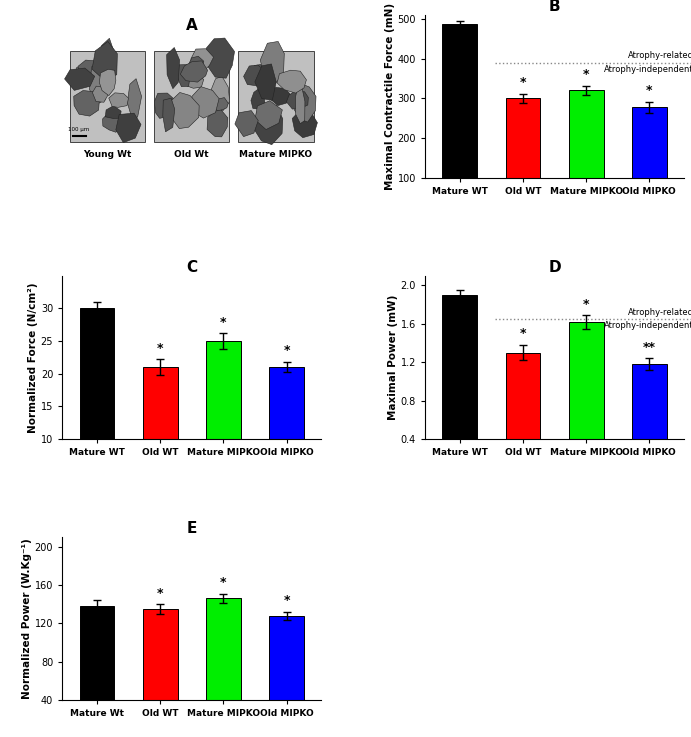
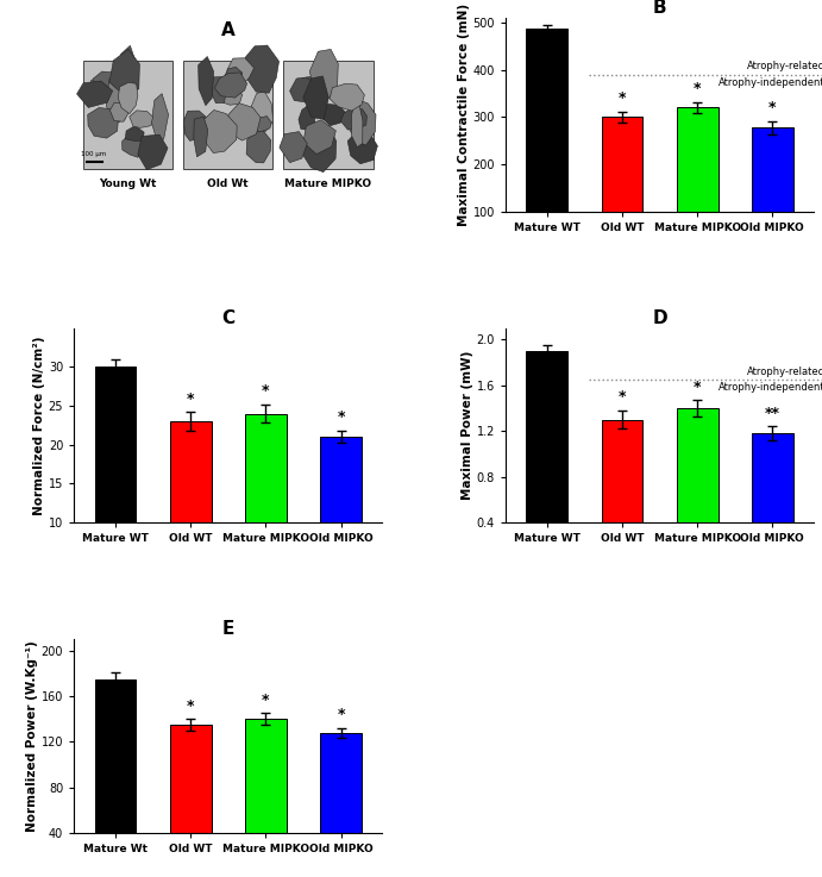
C/Old WT: 21 -> 23
C/Mature MIPKO: 25 -> 24
D/Mature MIPKO: 1.62 -> 1.40
E/Mature Wt: 138 -> 175
E/Mature MIPKO: 146 -> 140
